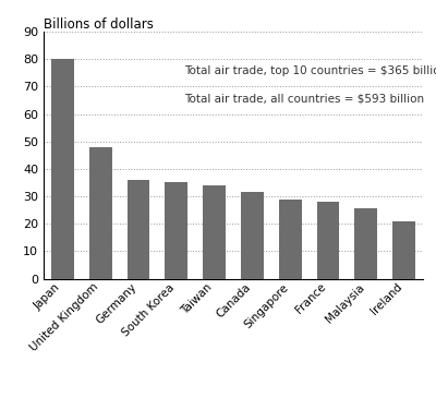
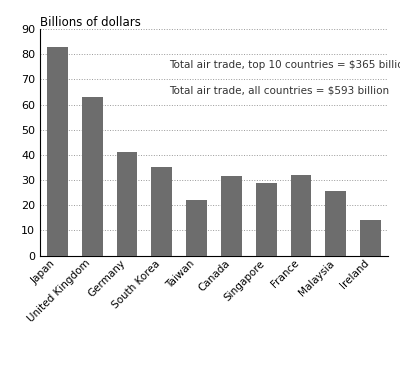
Japan: 80.0 -> 83.0
United Kingdom: 48.0 -> 63.0
Germany: 36.0 -> 41.0
Taiwan: 34.0 -> 22.0
France: 28.0 -> 32.0
Ireland: 21.0 -> 14.0
